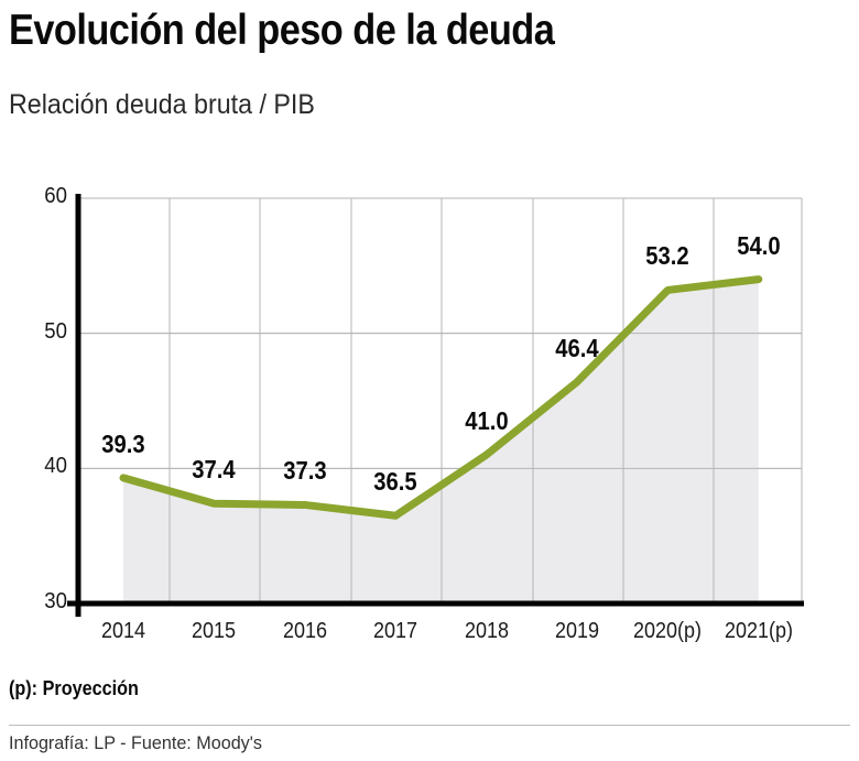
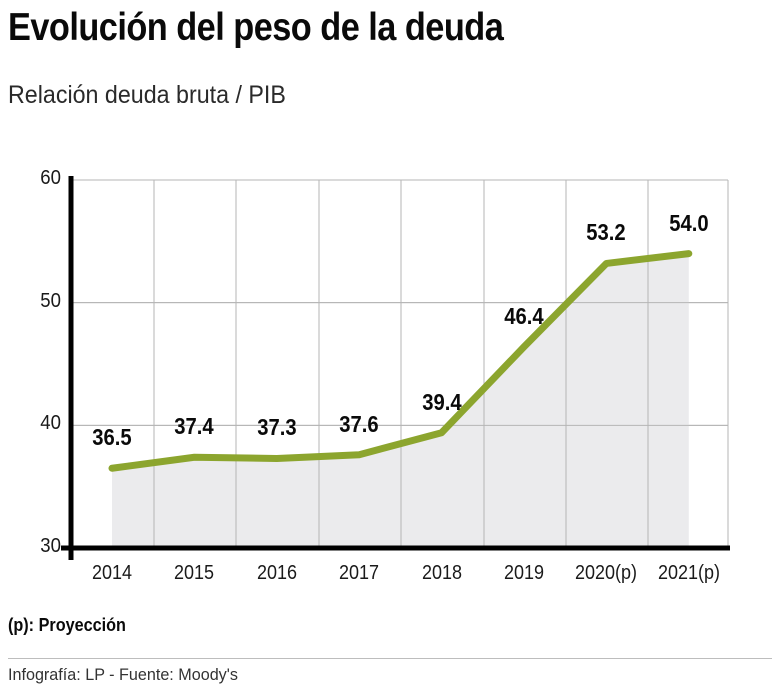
2014: 39.3 -> 36.5
2017: 36.5 -> 37.6
2018: 41.0 -> 39.4
